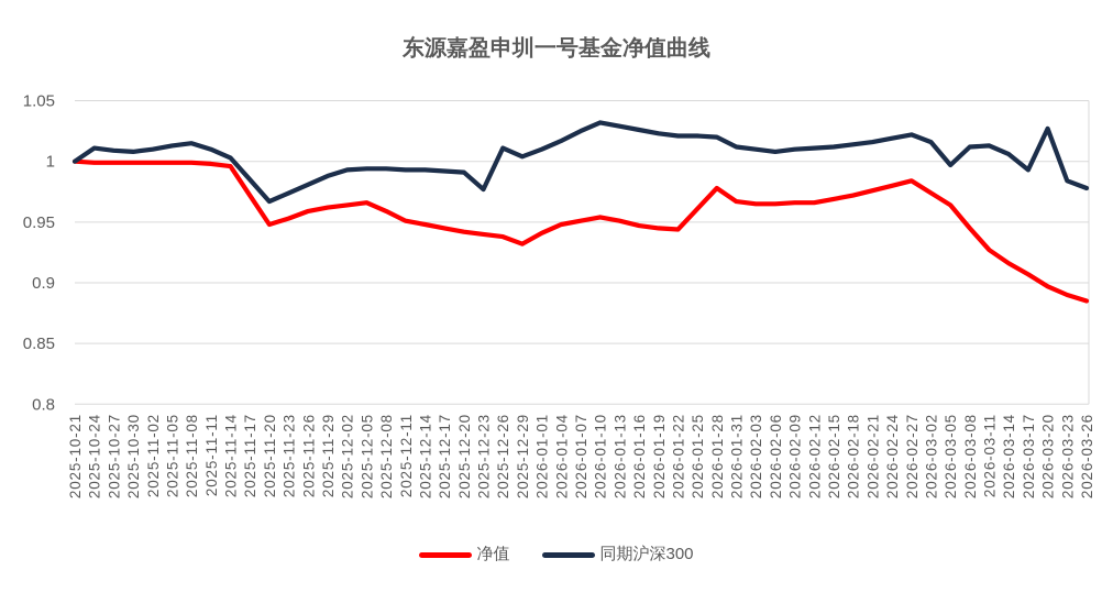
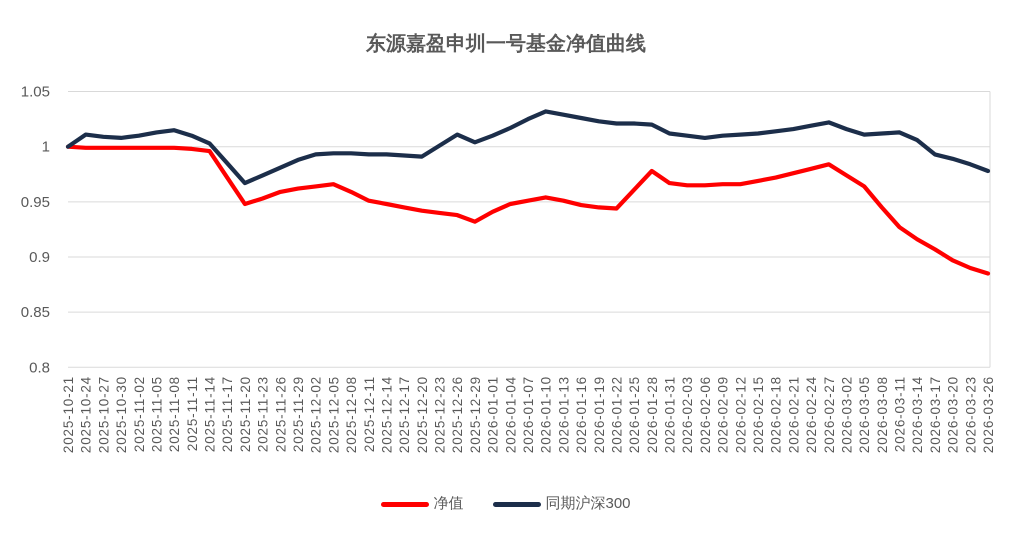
同期沪深300/2025-12-23: 0.977 -> 1.001
同期沪深300/2026-03-05: 0.997 -> 1.011
同期沪深300/2026-03-20: 1.027 -> 0.989
